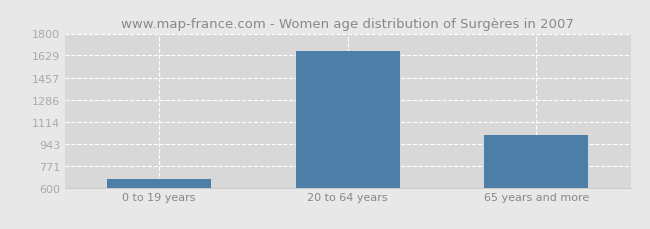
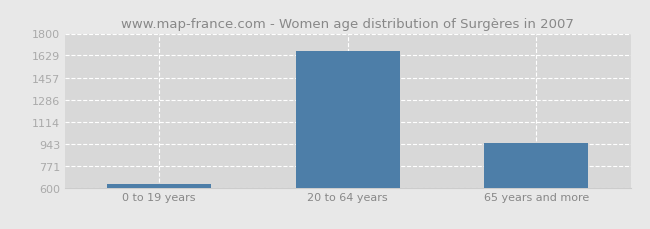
0 to 19 years: 670 -> 630
65 years and more: 1010 -> 950
